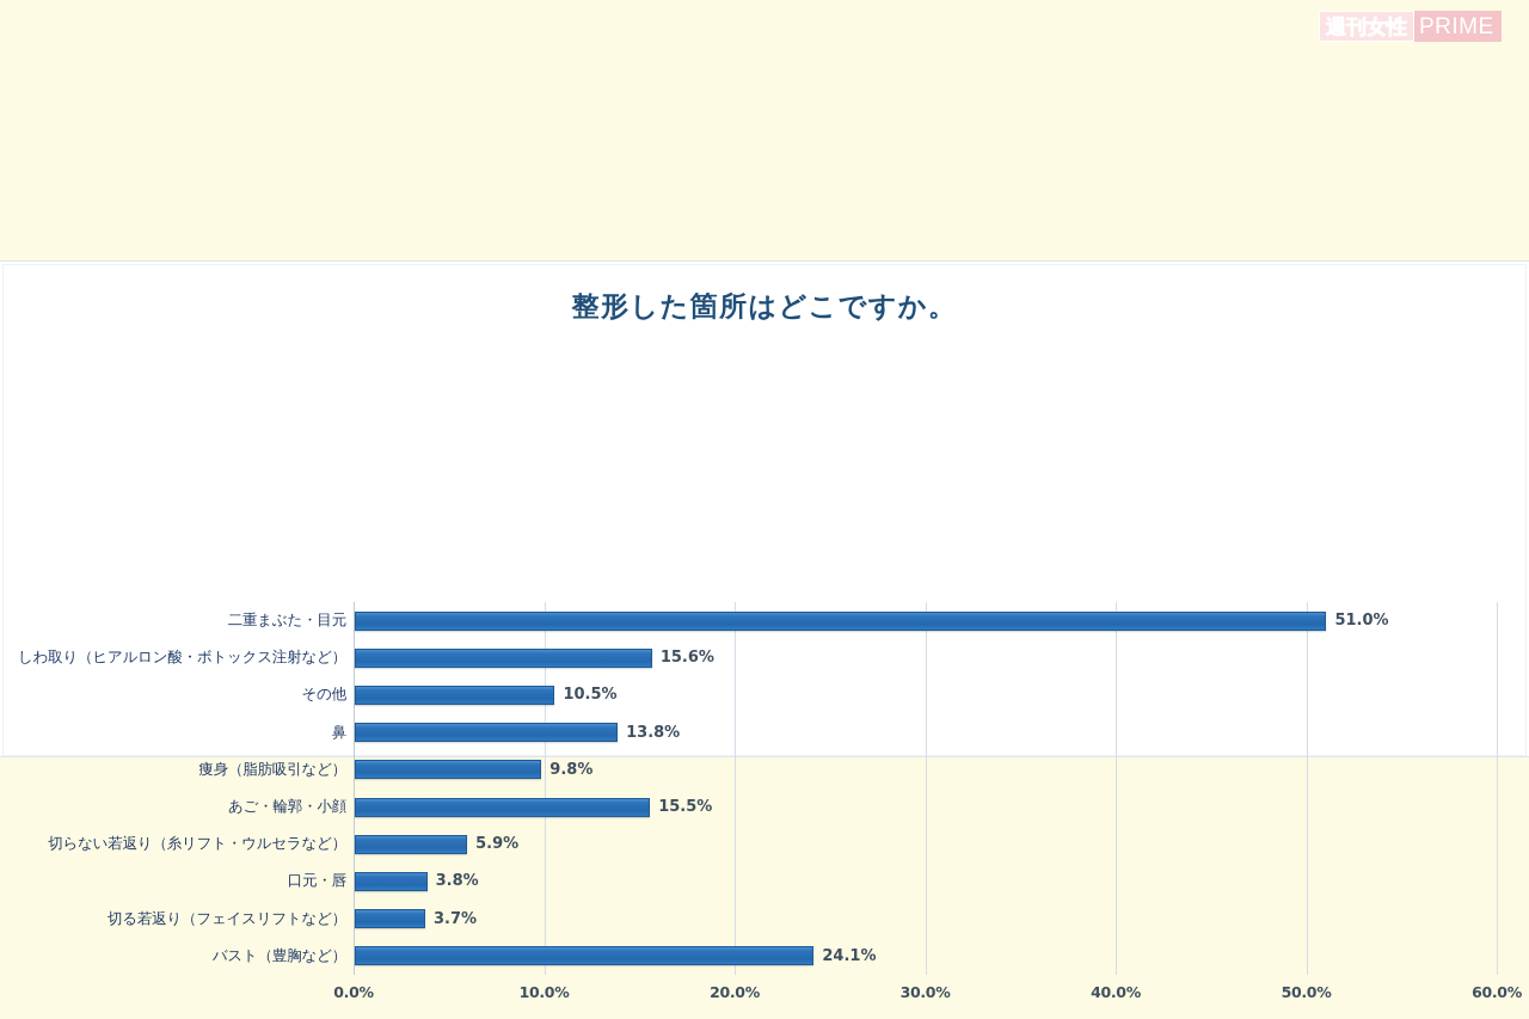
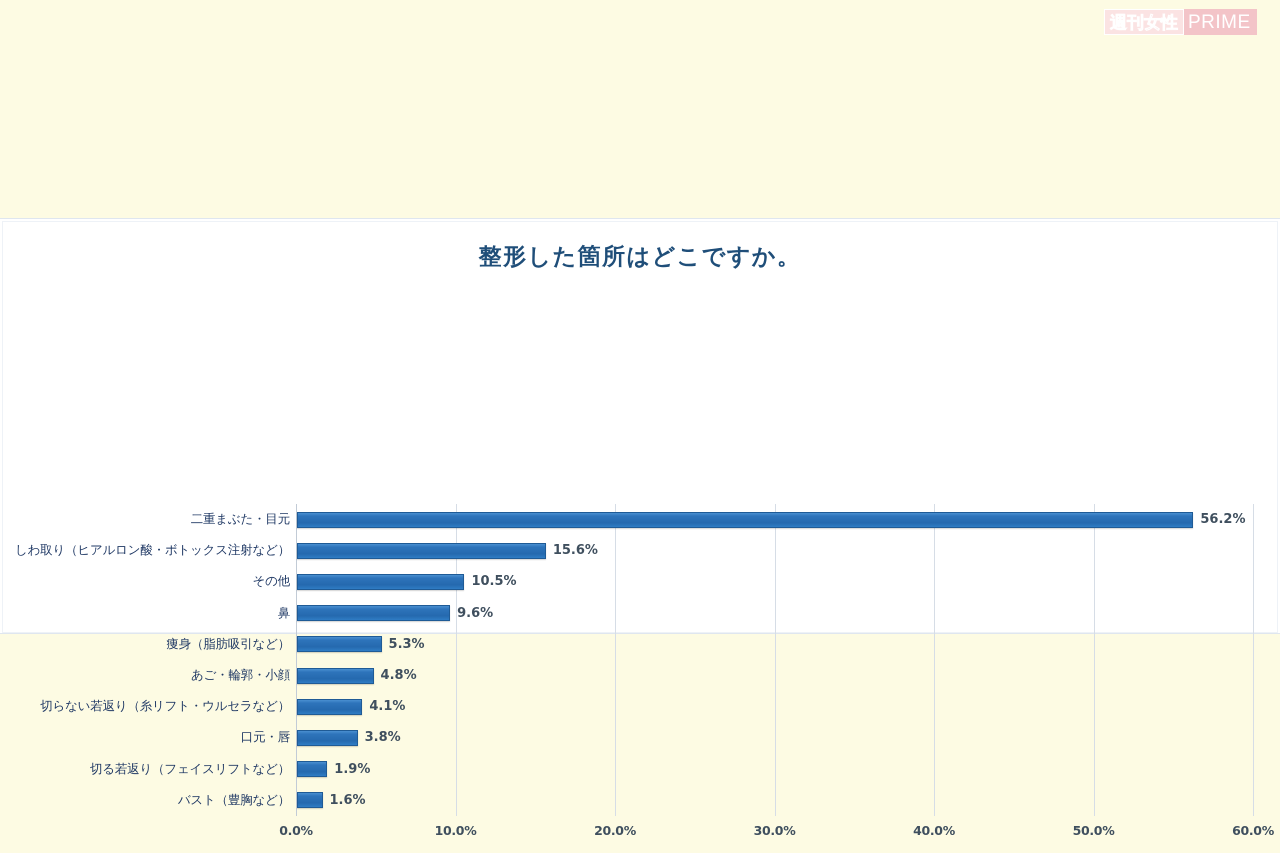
二重まぶた・目元: 51.0% -> 56.2%
鼻: 13.8% -> 9.6%
痩身（脂肪吸引など）: 9.8% -> 5.3%
あご・輪郭・小顔: 15.5% -> 4.8%
切らない若返り（糸リフト・ウルセラなど）: 5.9% -> 4.1%
切る若返り（フェイスリフトなど）: 3.7% -> 1.9%
バスト（豊胸など）: 24.1% -> 1.6%
